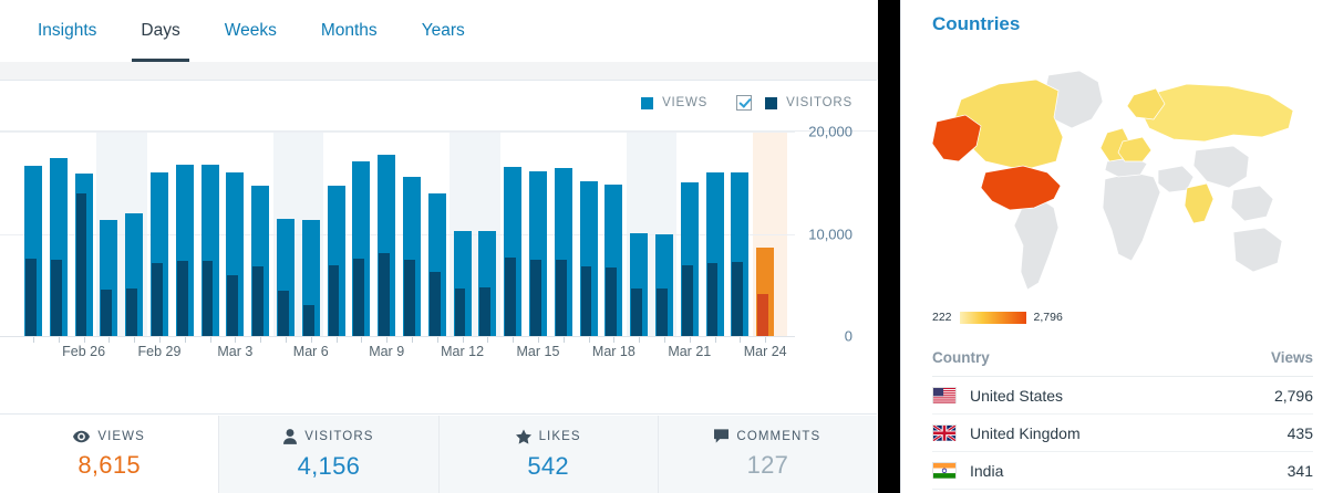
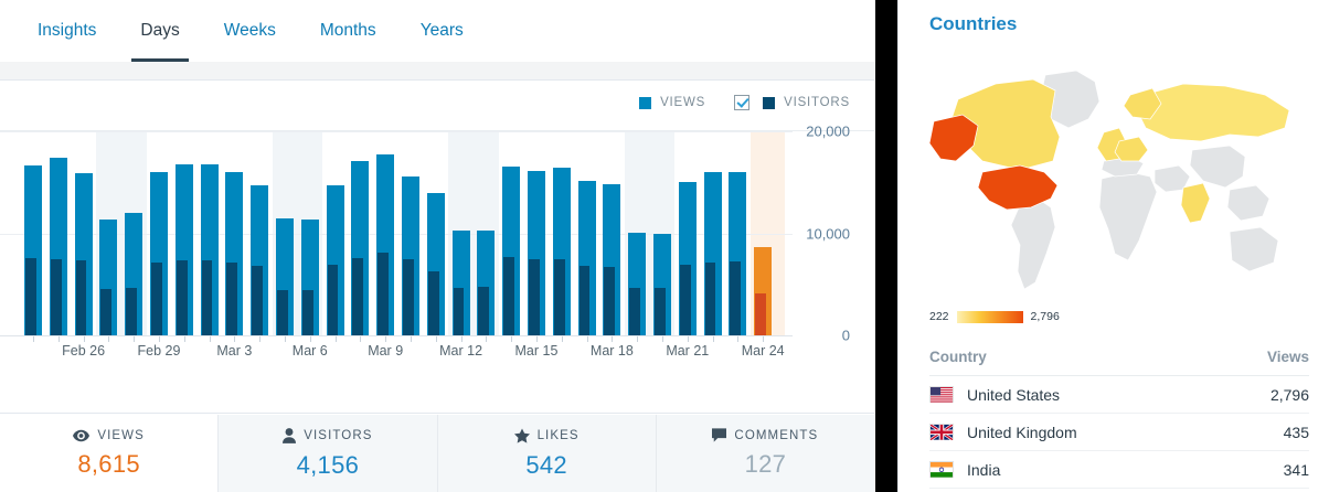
VISITORS/Feb 26: 14000 -> 7000
VISITORS/Mar 3: 6000 -> 7000
VISITORS/Mar 6: 3000 -> 4000
